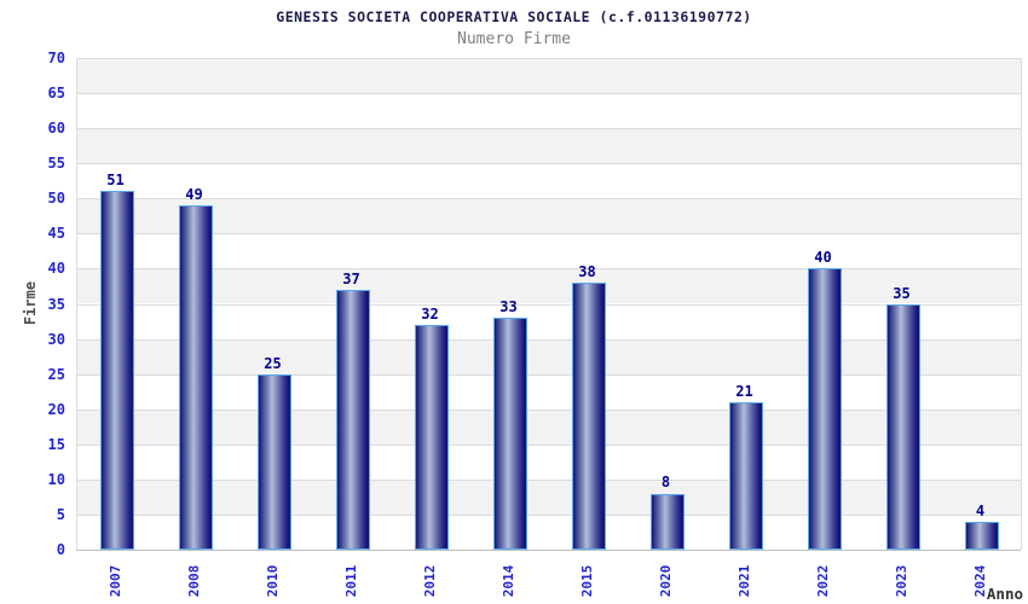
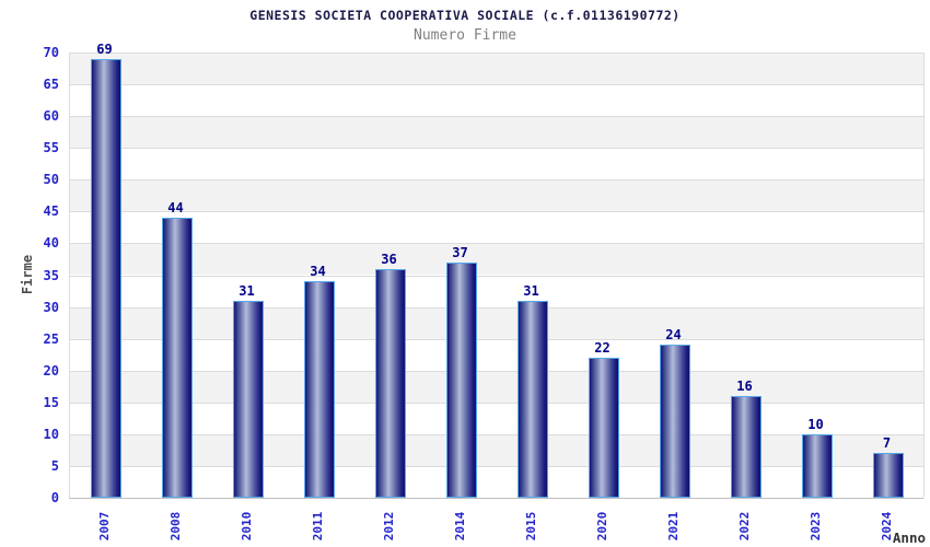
2007: 51 -> 69
2008: 49 -> 44
2010: 25 -> 31
2011: 37 -> 34
2012: 32 -> 36
2014: 33 -> 37
2015: 38 -> 31
2020: 8 -> 22
2021: 21 -> 24
2022: 40 -> 16
2023: 35 -> 10
2024: 4 -> 7
